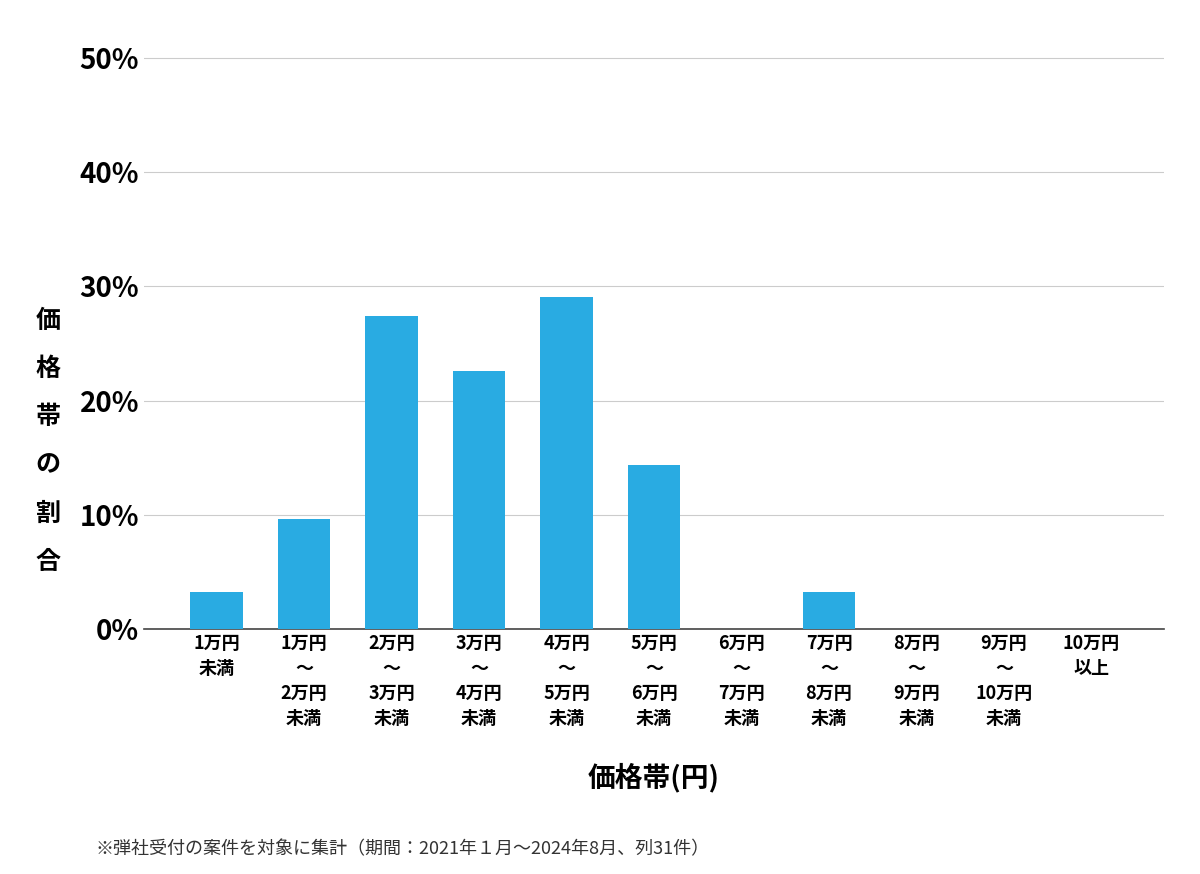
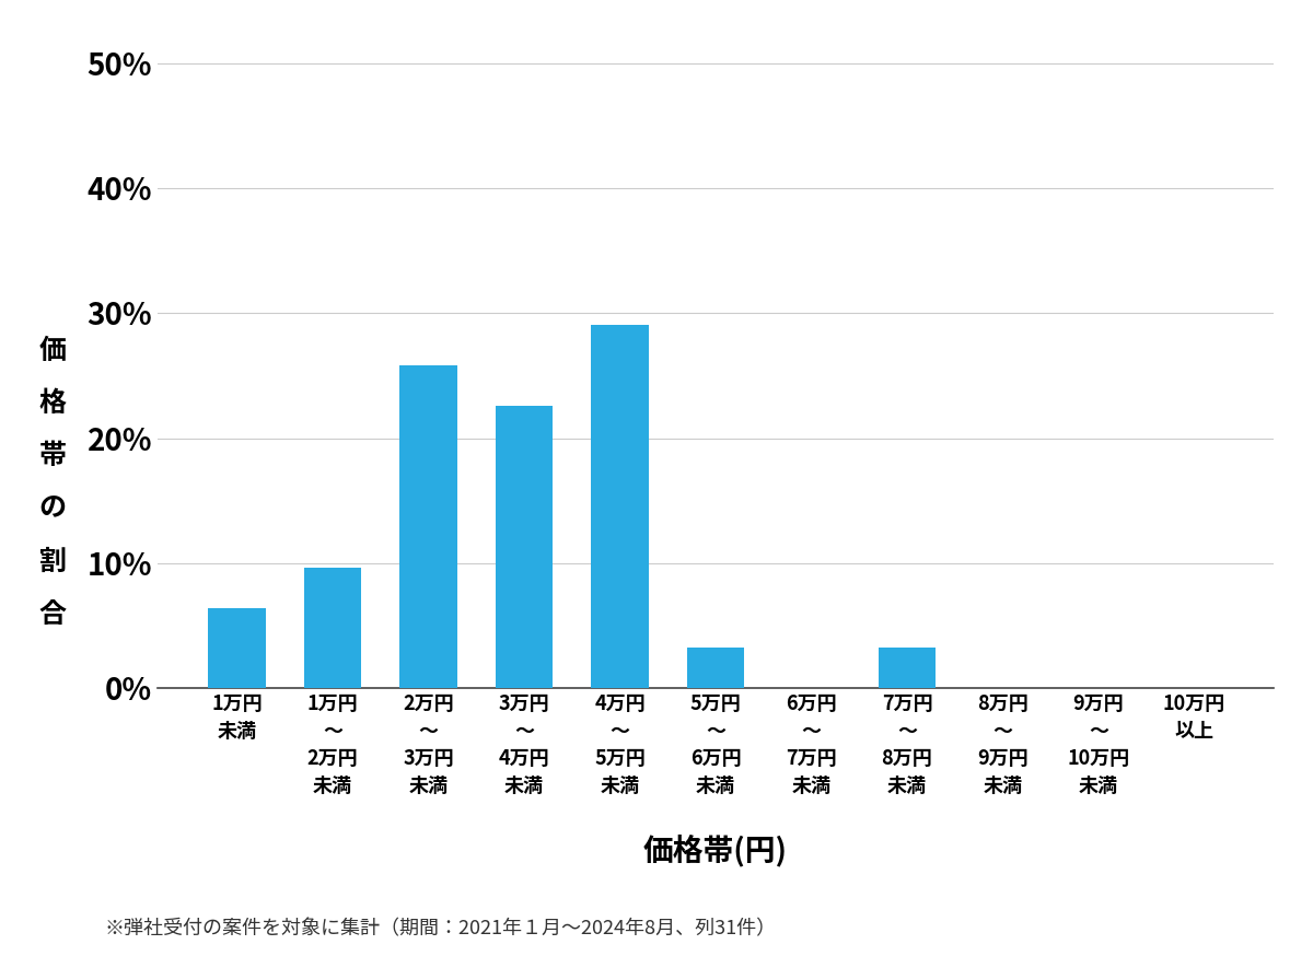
1万円 未満: 3.3% -> 6.5%
2万円 ～ 3万円 未満: 27.4% -> 25.8%
5万円 ～ 6万円 未満: 14.4% -> 3.2%
